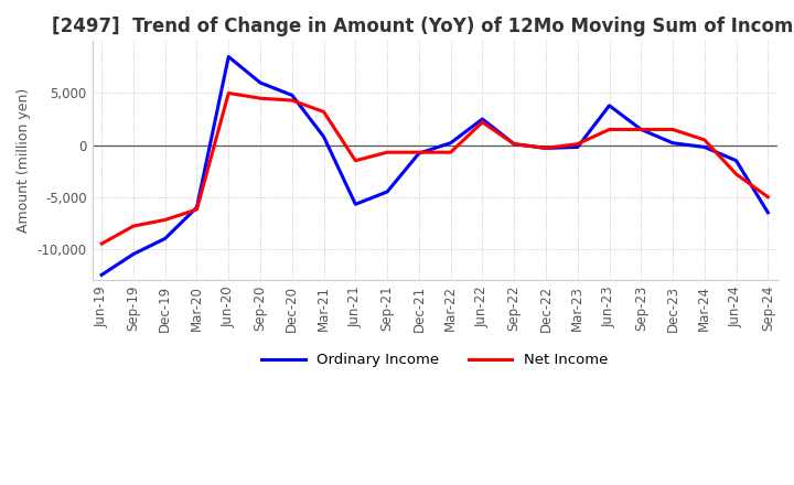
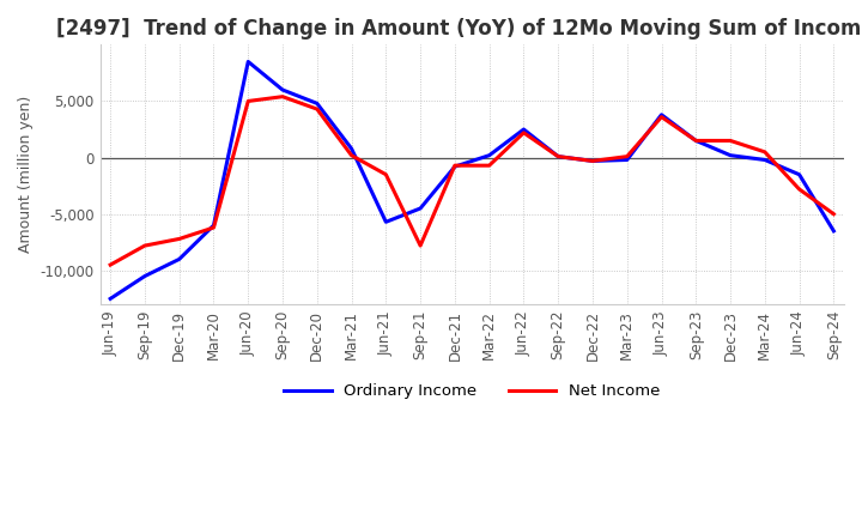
Net Income/Sep-20: 4,500 -> 5,400
Net Income/Mar-21: 3,200 -> 200
Net Income/Sep-21: -700 -> -7,800
Net Income/Jun-23: 1,500 -> 3,600
